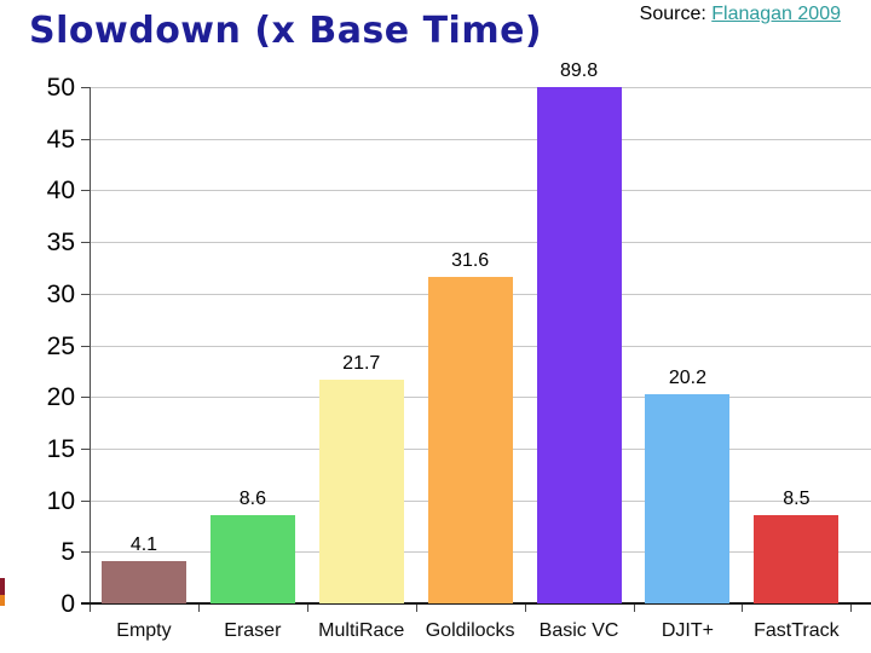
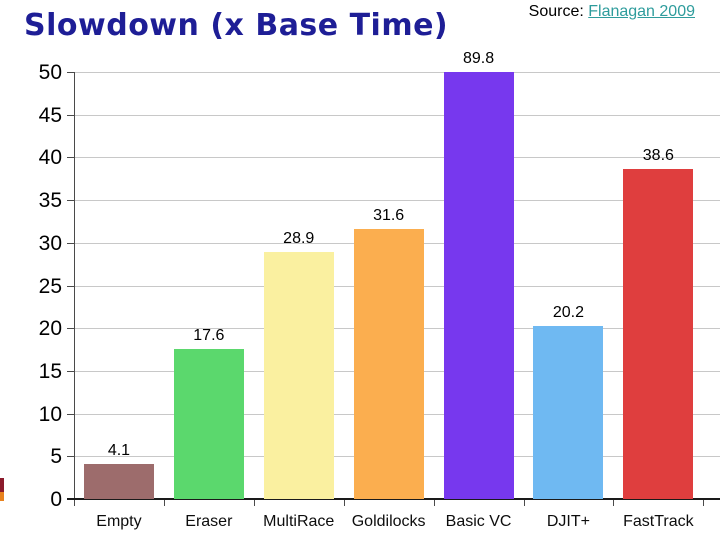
Eraser: 8.6 -> 17.6
MultiRace: 21.7 -> 28.9
FastTrack: 8.5 -> 38.6
